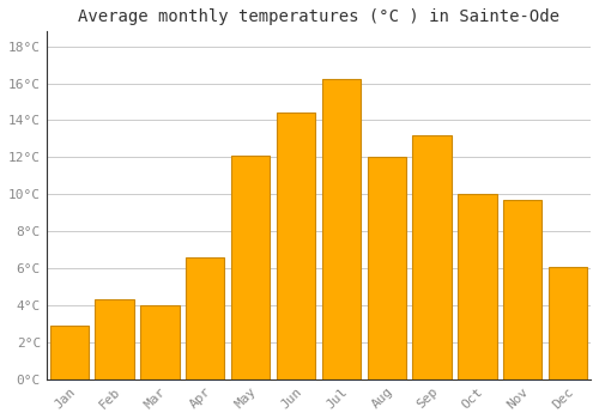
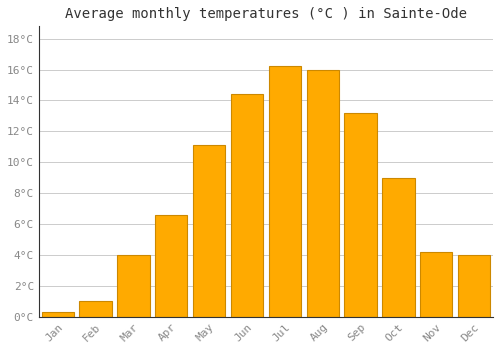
Jan: 2.9°C -> 0.3°C
Feb: 4.3°C -> 1.0°C
May: 12.1°C -> 11.1°C
Aug: 12.0°C -> 16.0°C
Oct: 10.0°C -> 9.0°C
Nov: 9.7°C -> 4.2°C
Dec: 6.1°C -> 4.0°C
